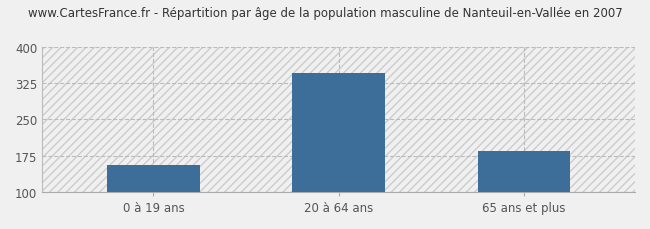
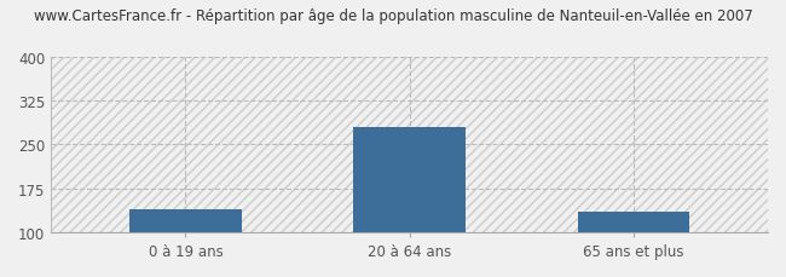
0 à 19 ans: 155 -> 140
20 à 64 ans: 345 -> 280
65 ans et plus: 185 -> 135
